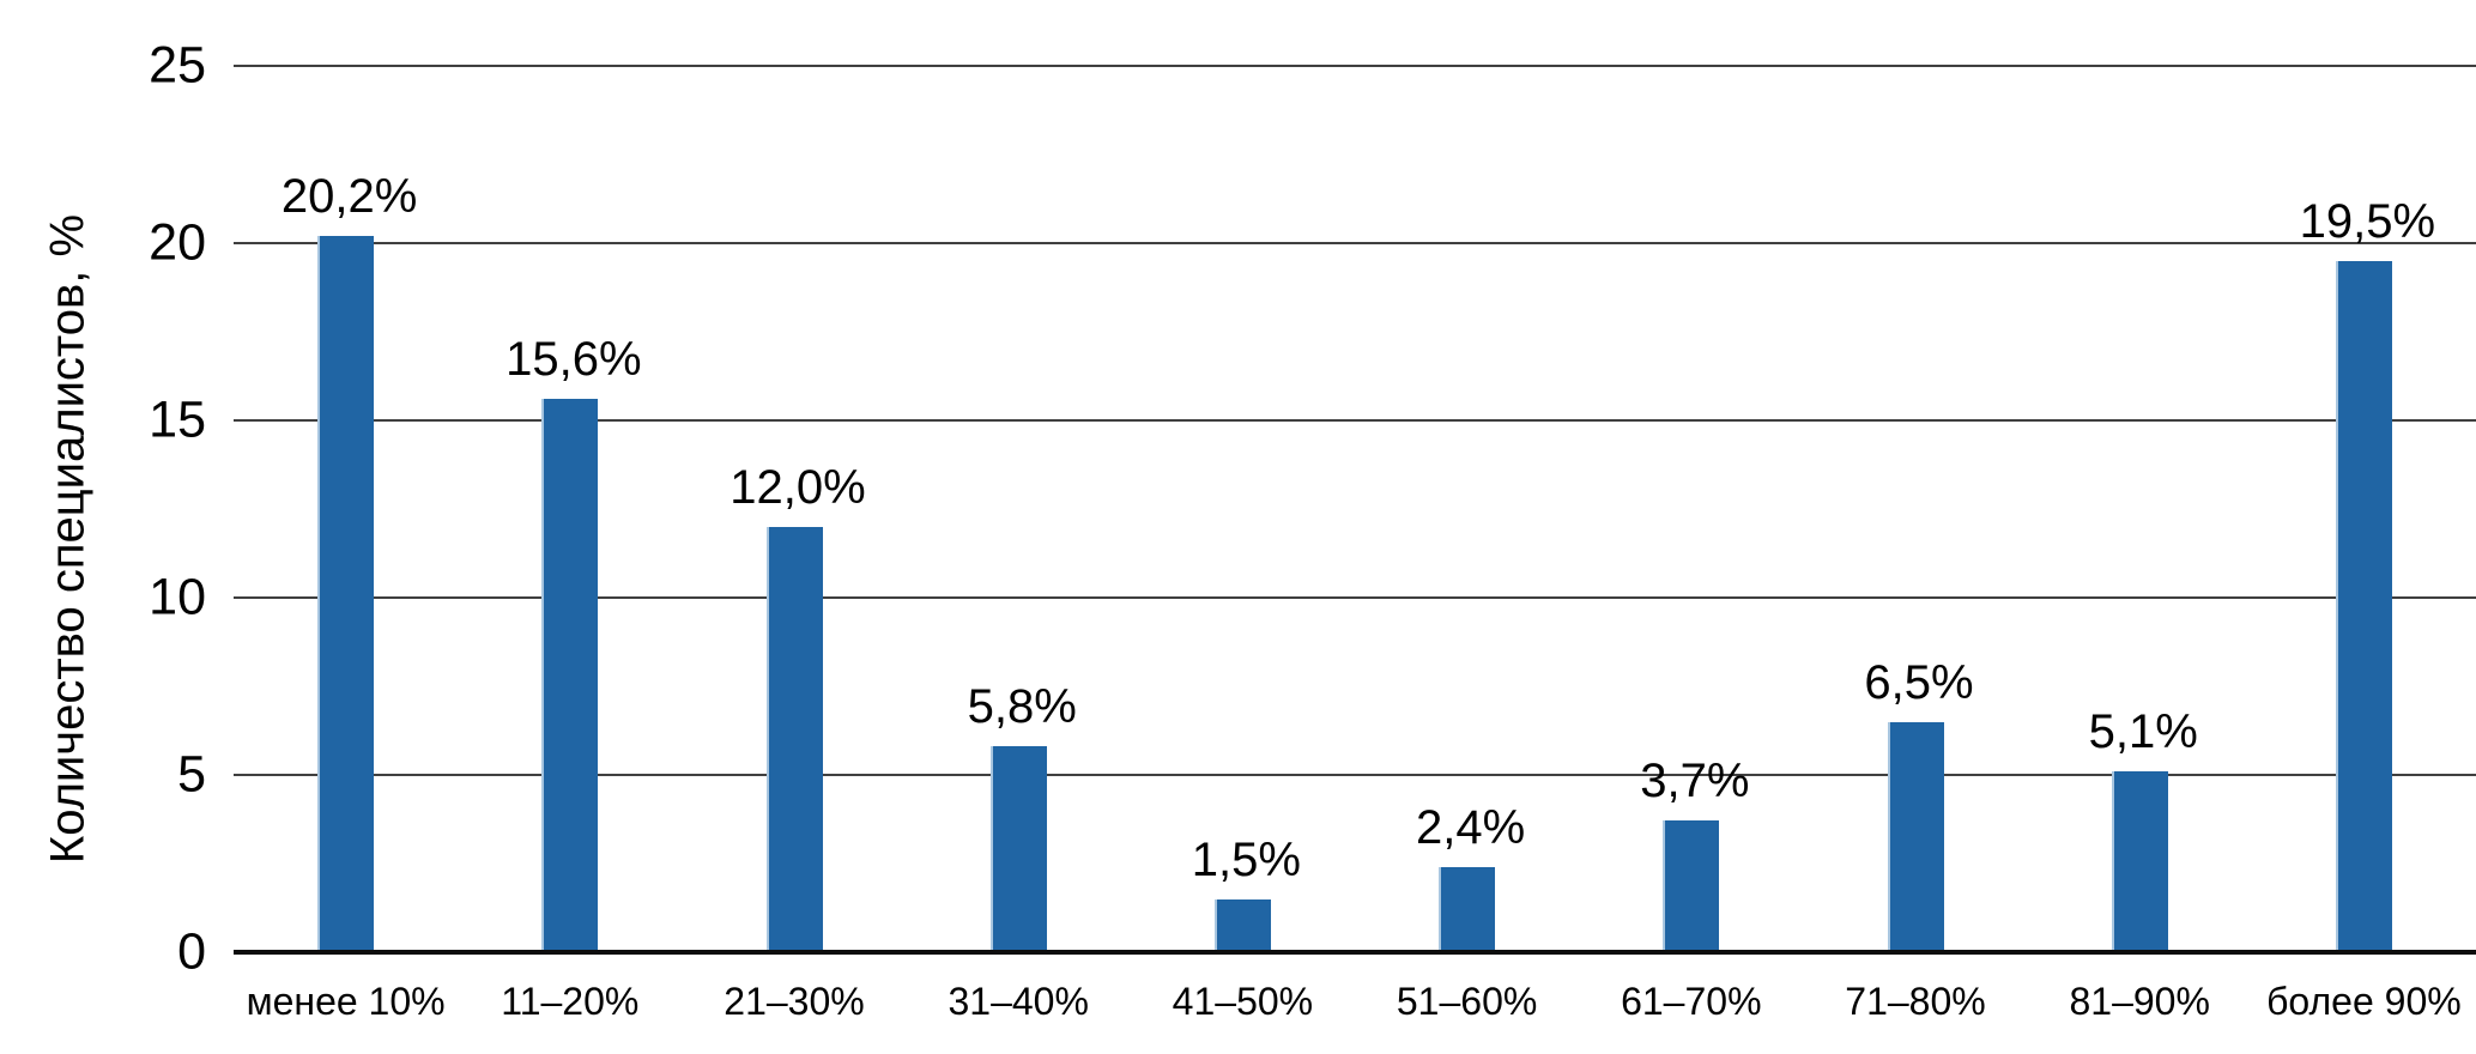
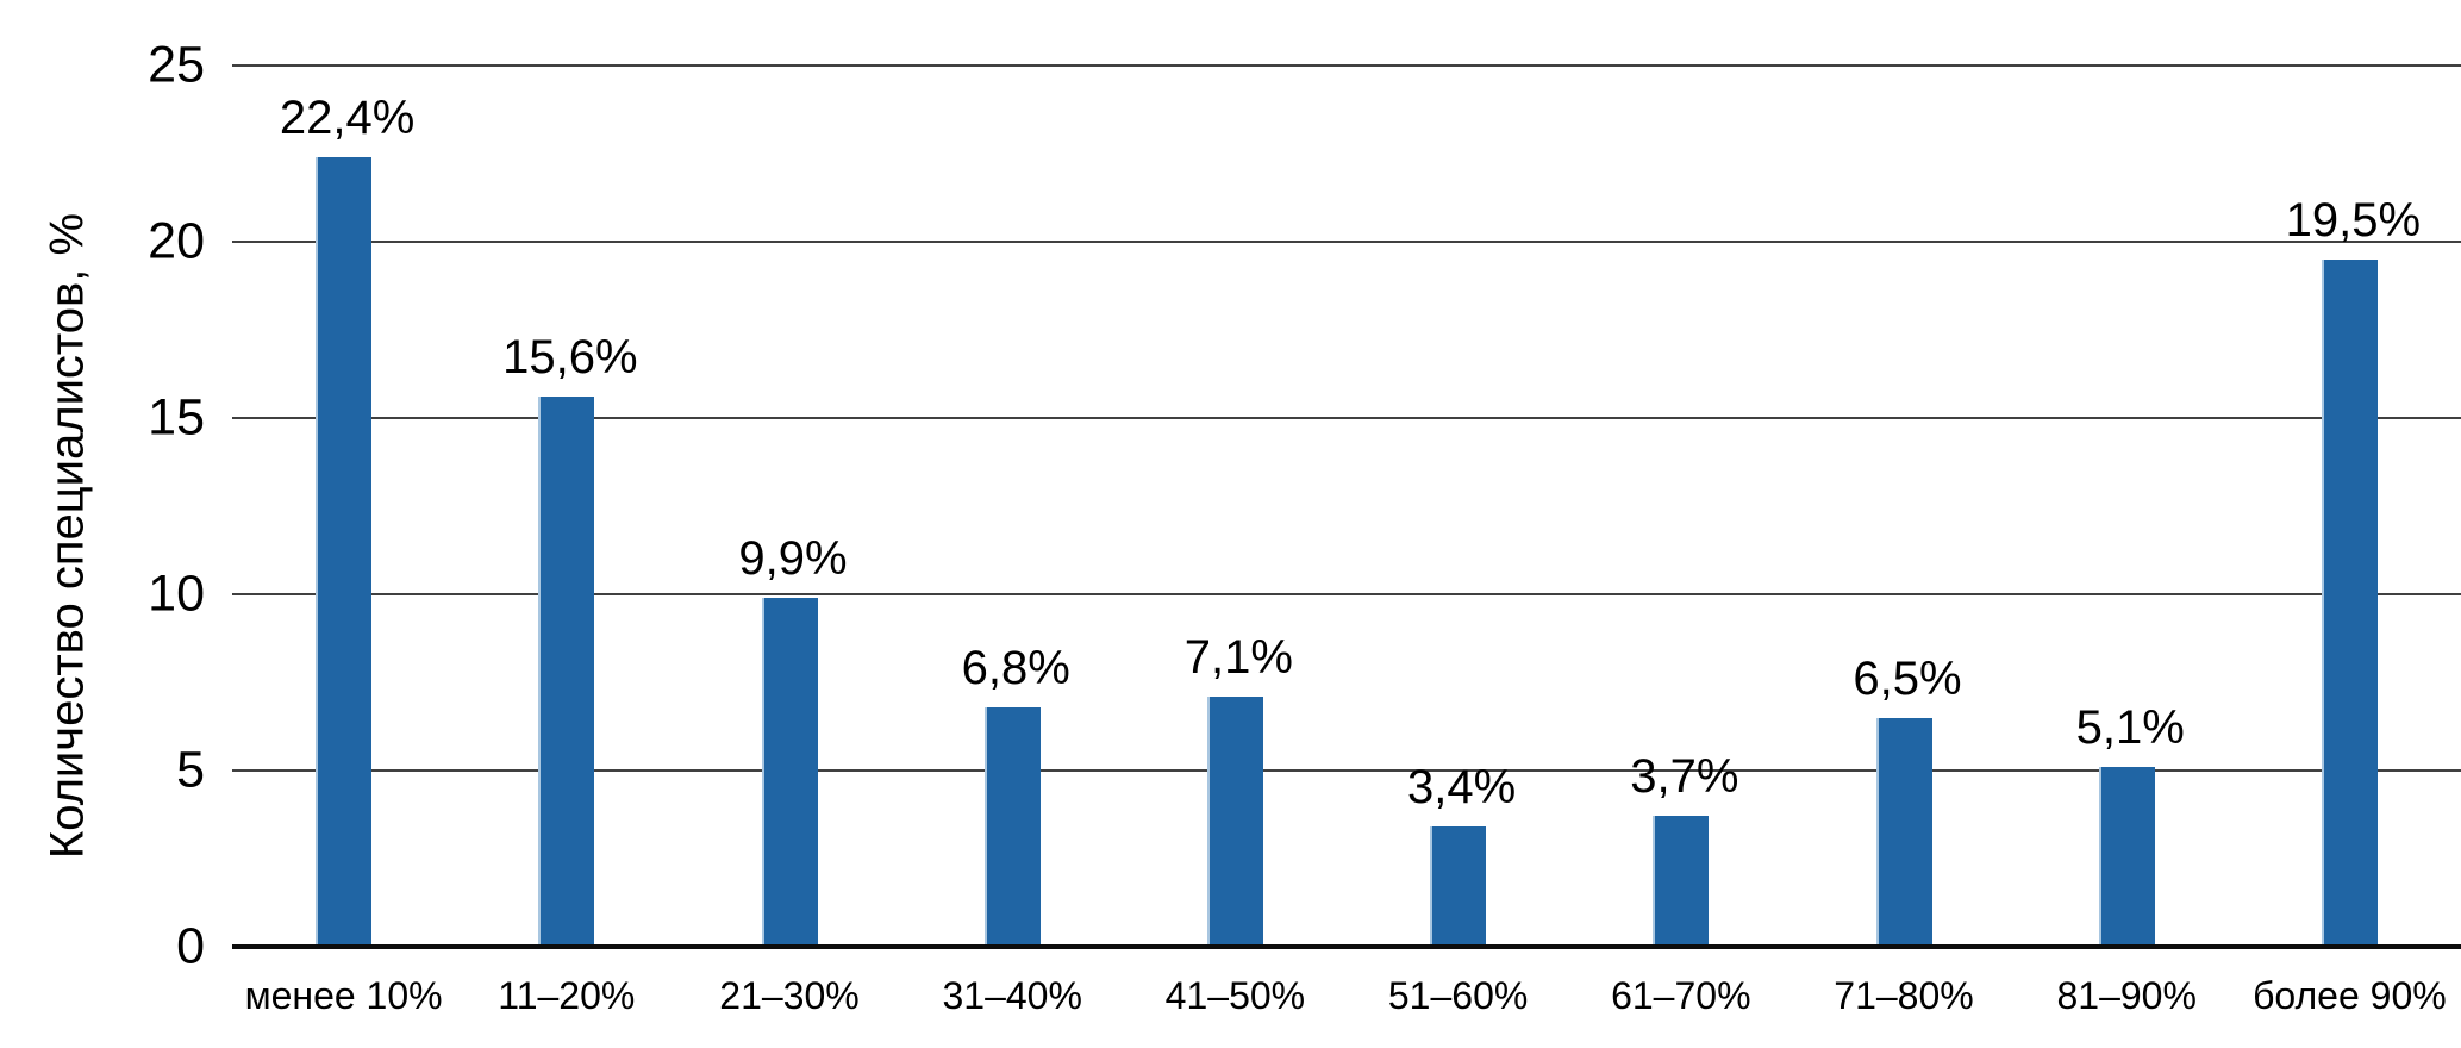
менее 10%: 20,2% -> 22,4%
21–30%: 12,0% -> 9,9%
31–40%: 5,8% -> 6,8%
41–50%: 1,5% -> 7,1%
51–60%: 2,4% -> 3,4%
